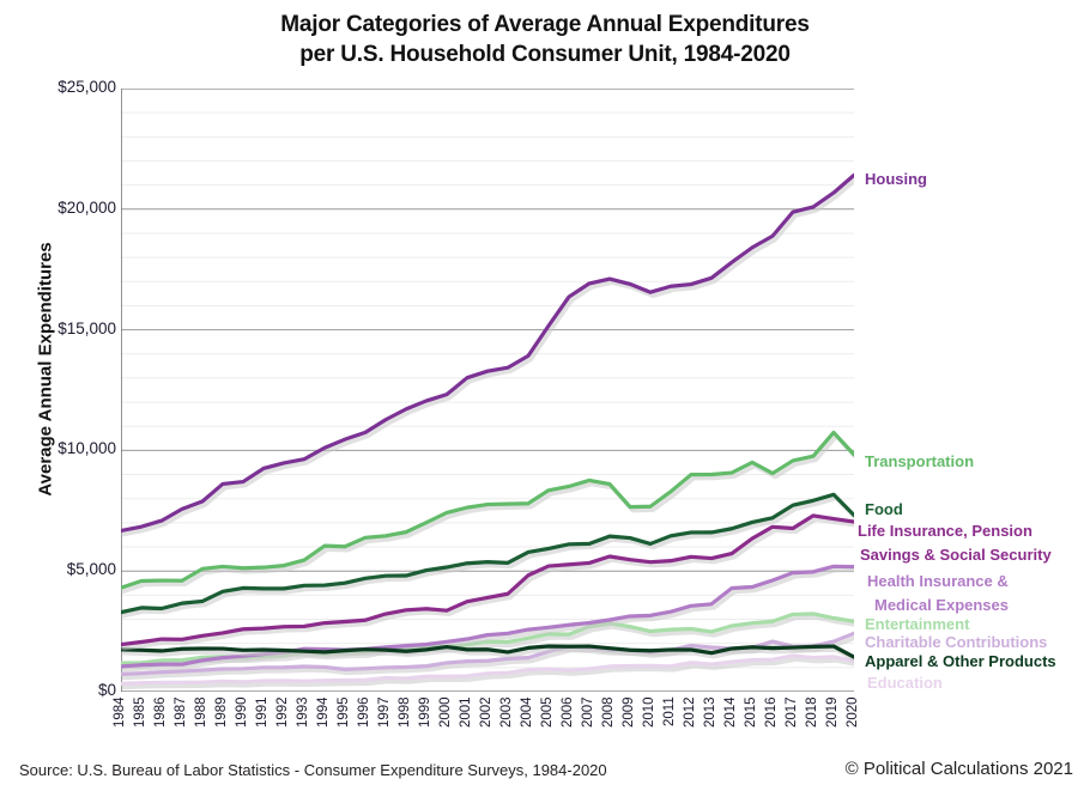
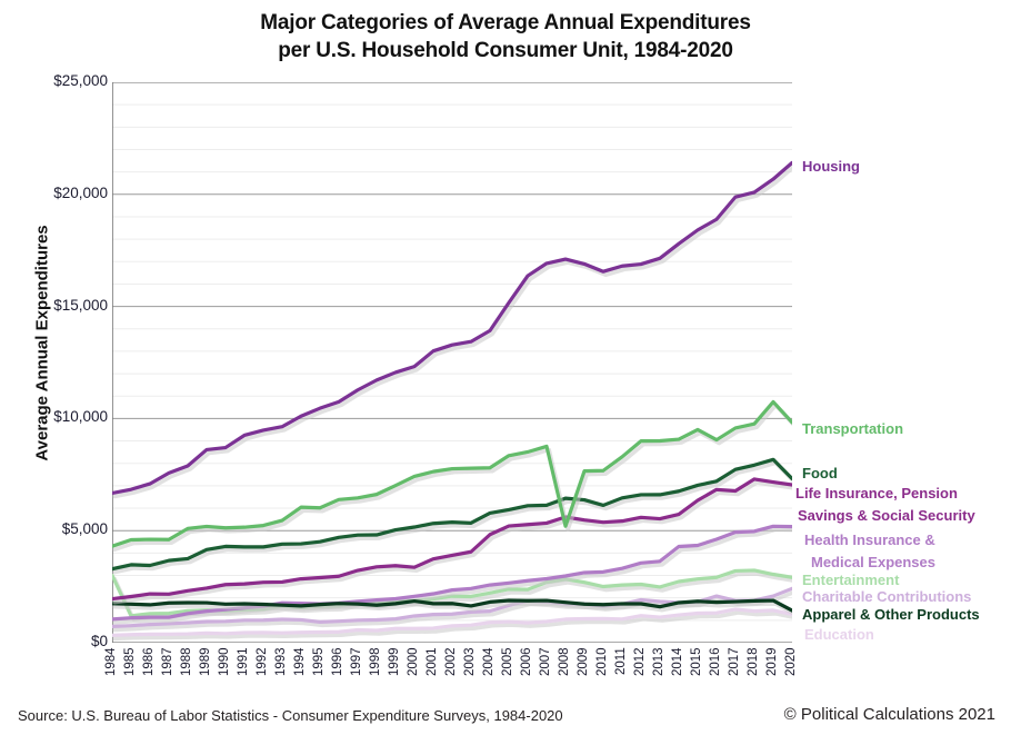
Entertainment/1984: $1200 -> $3000
Transportation/2008: $8600 -> $5200
